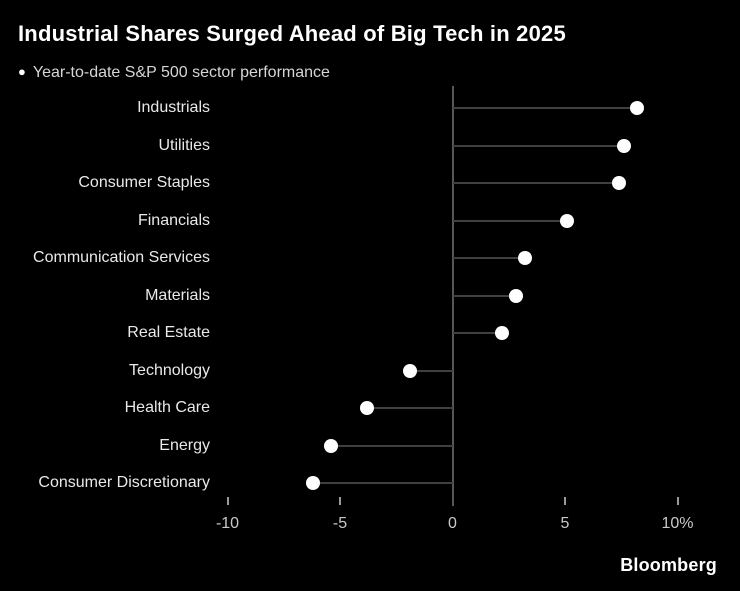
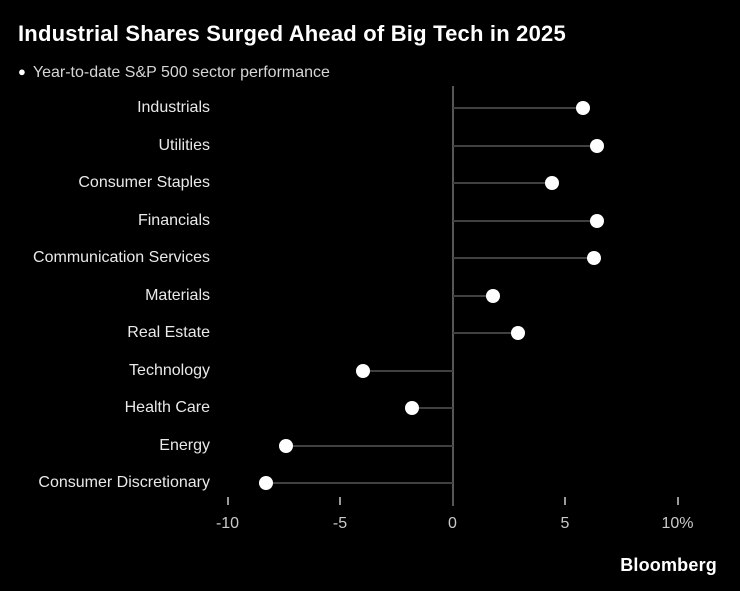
Industrials: 8.2% -> 5.8%
Utilities: 7.6% -> 6.4%
Consumer Staples: 7.4% -> 4.4%
Financials: 5.1% -> 6.4%
Communication Services: 3.2% -> 6.3%
Materials: 2.8% -> 1.8%
Real Estate: 2.2% -> 2.9%
Technology: -1.9% -> -4.0%
Health Care: -3.8% -> -1.8%
Energy: -5.4% -> -7.4%
Consumer Discretionary: -6.2% -> -8.3%
